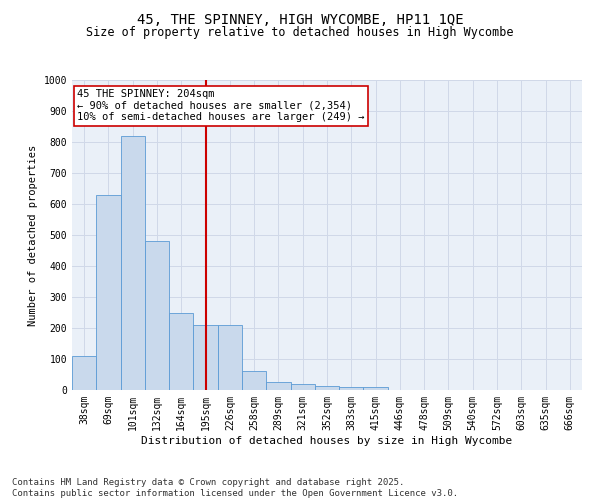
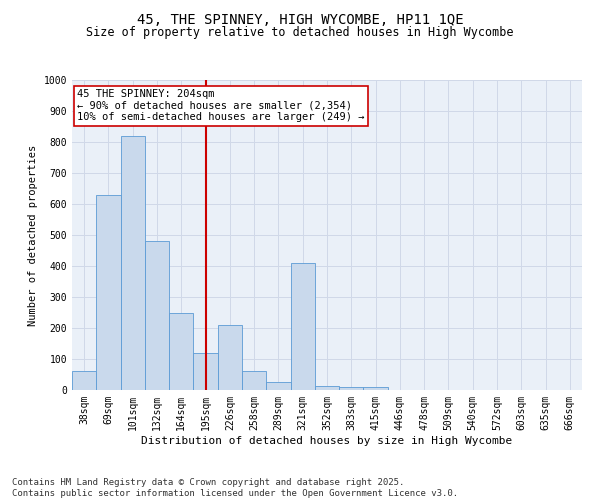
38sqm: 110 -> 60
195sqm: 210 -> 120
321sqm: 18 -> 410
